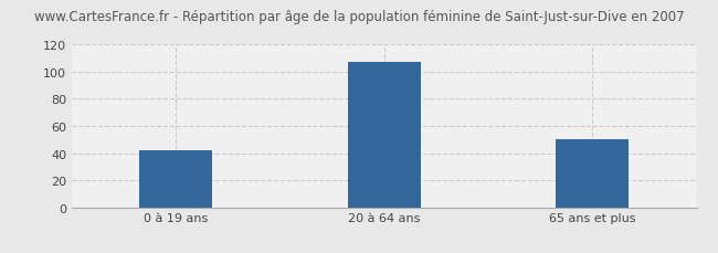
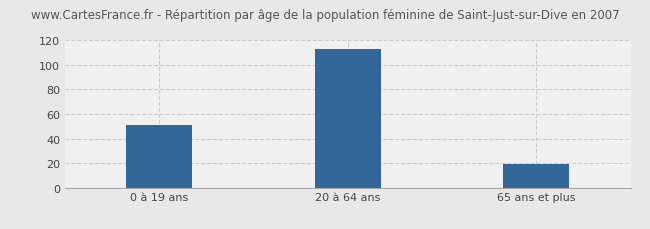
0 à 19 ans: 42 -> 51
20 à 64 ans: 107 -> 113
65 ans et plus: 50 -> 19
